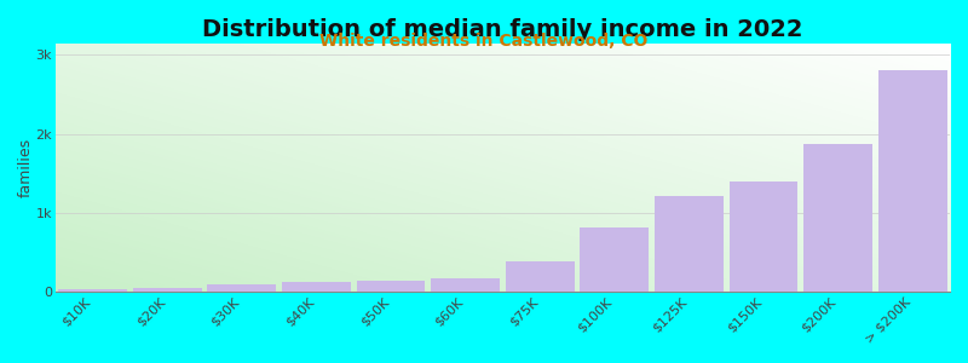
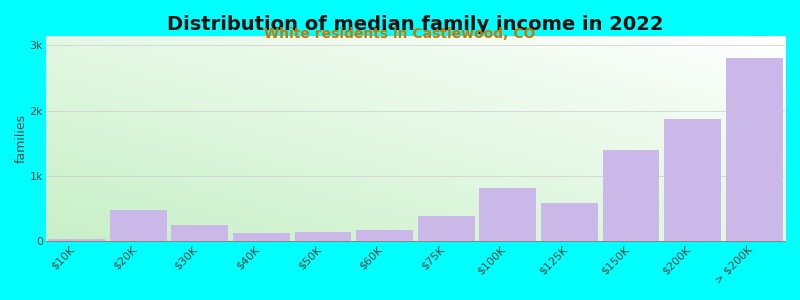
$20K: 0.05k -> 0.48k
$30K: 0.10k -> 0.24k
$125K: 1.22k -> 0.58k
